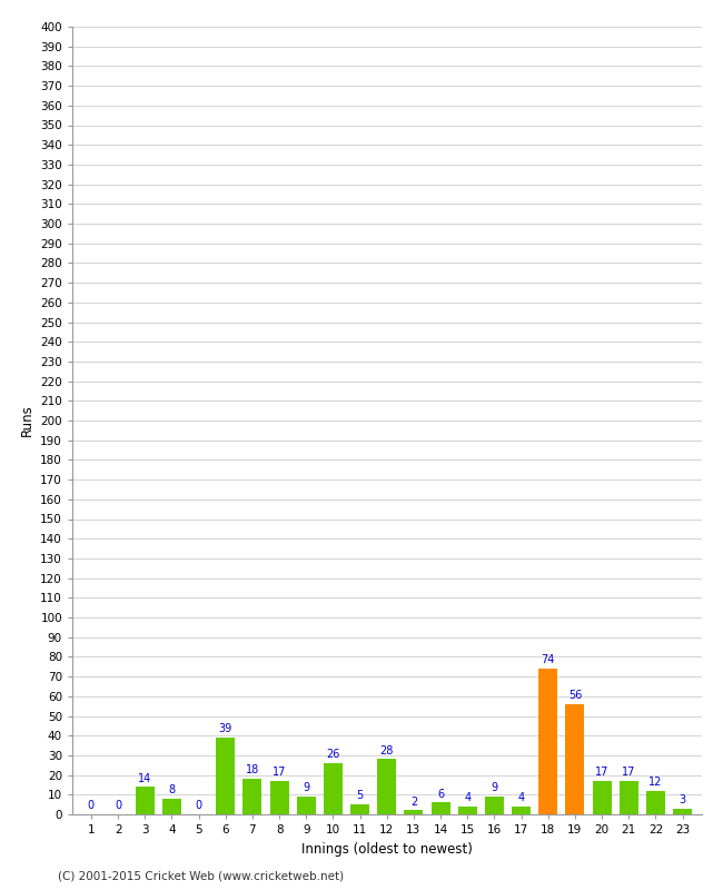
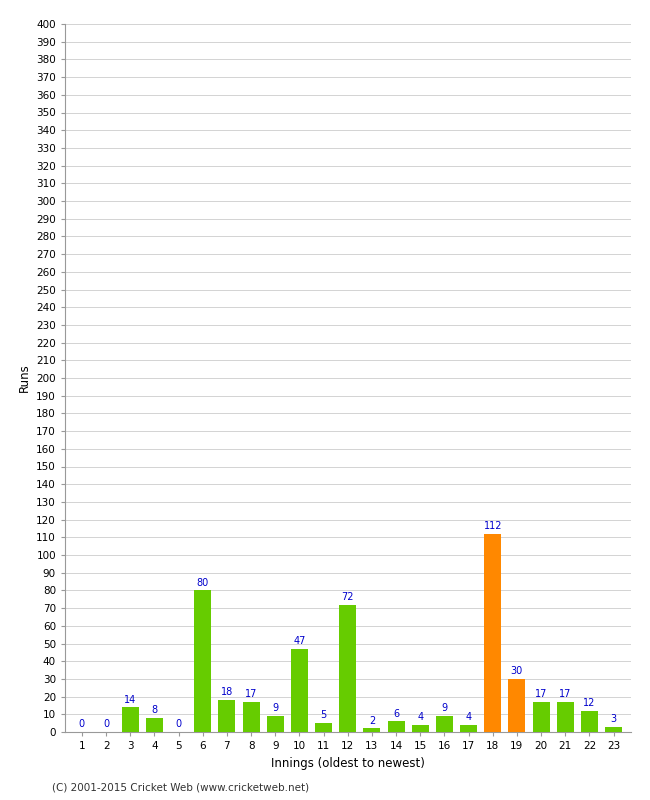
6: 39 -> 80
10: 26 -> 47
12: 28 -> 72
18: 74 -> 112
19: 56 -> 30
